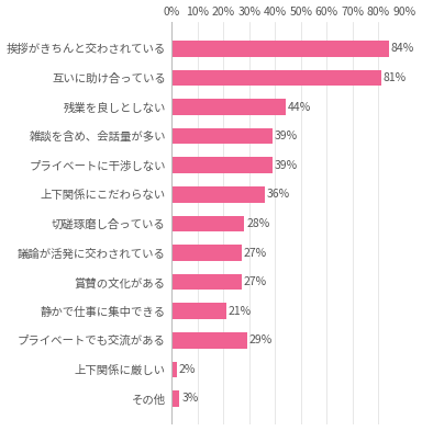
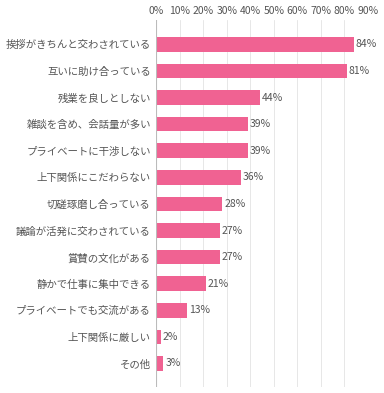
プライベートでも交流がある: 29% -> 13%
